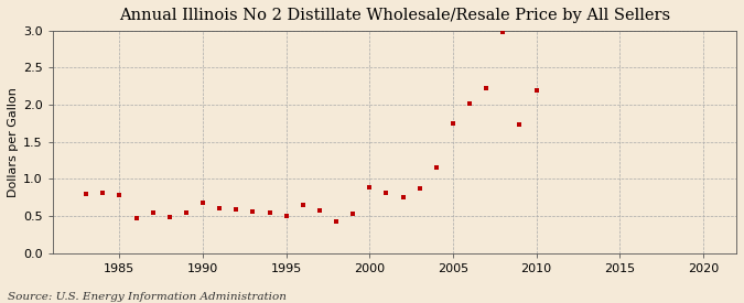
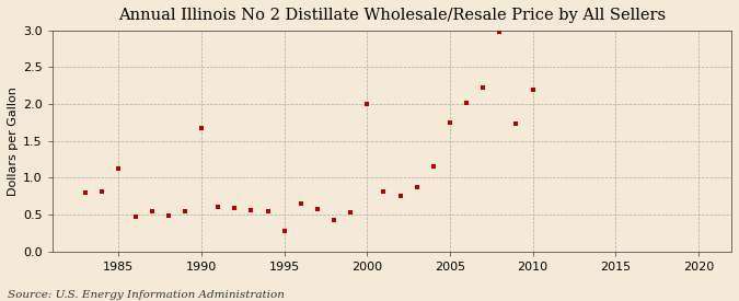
1985: 0.79 -> 1.12
1990: 0.68 -> 1.68
1995: 0.50 -> 0.28
2000: 0.88 -> 2.00
